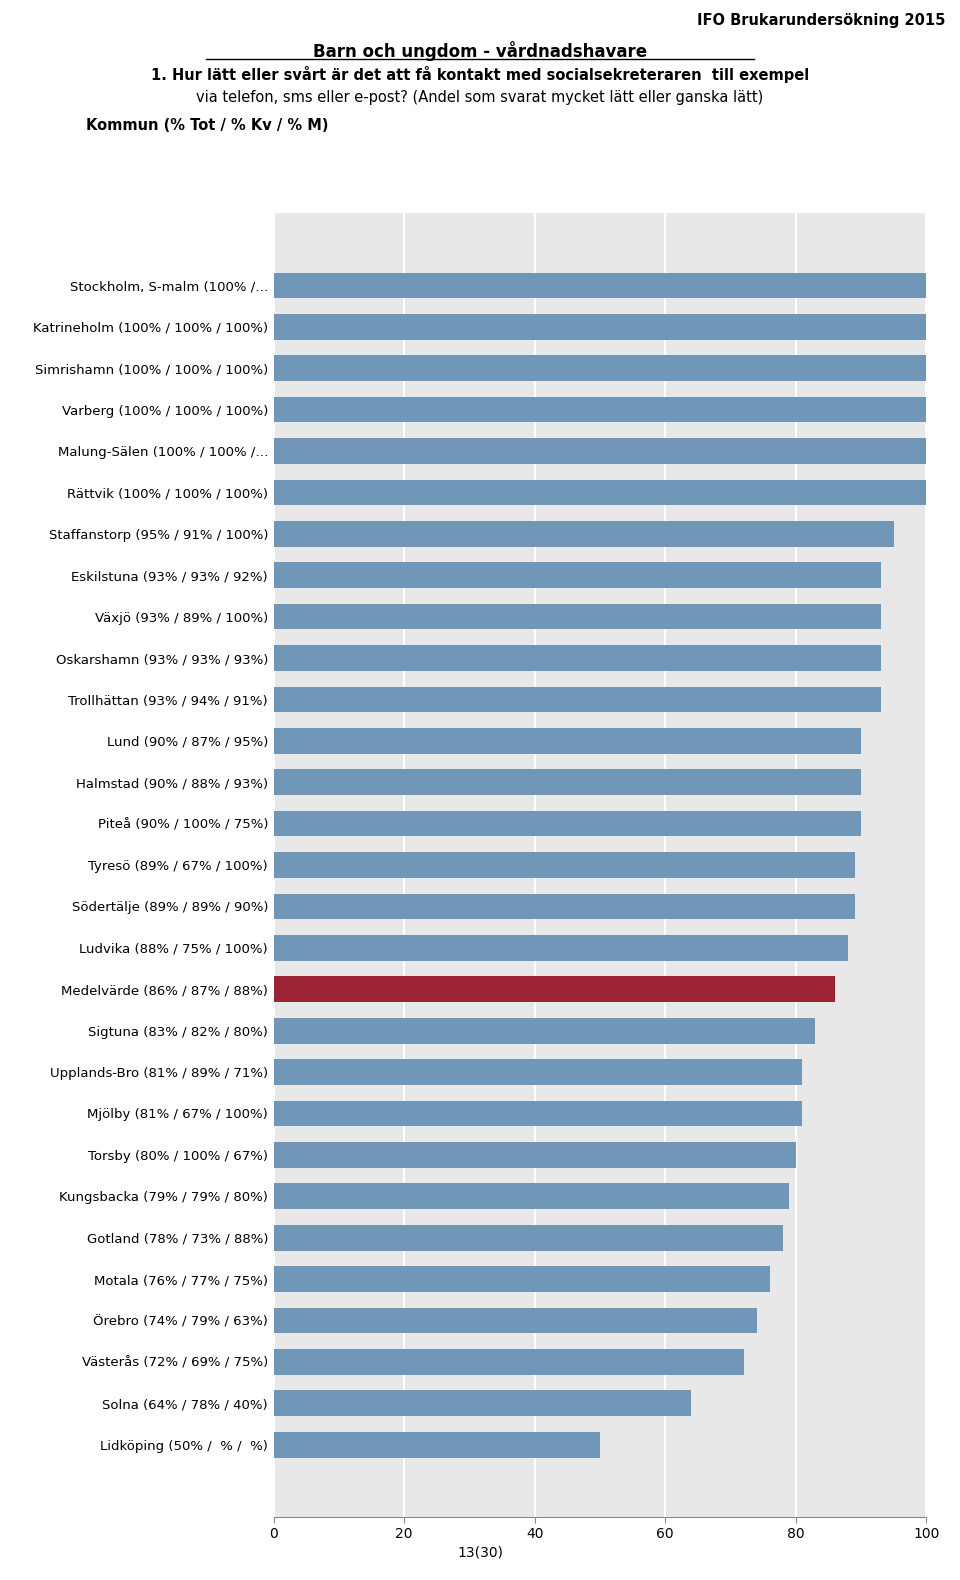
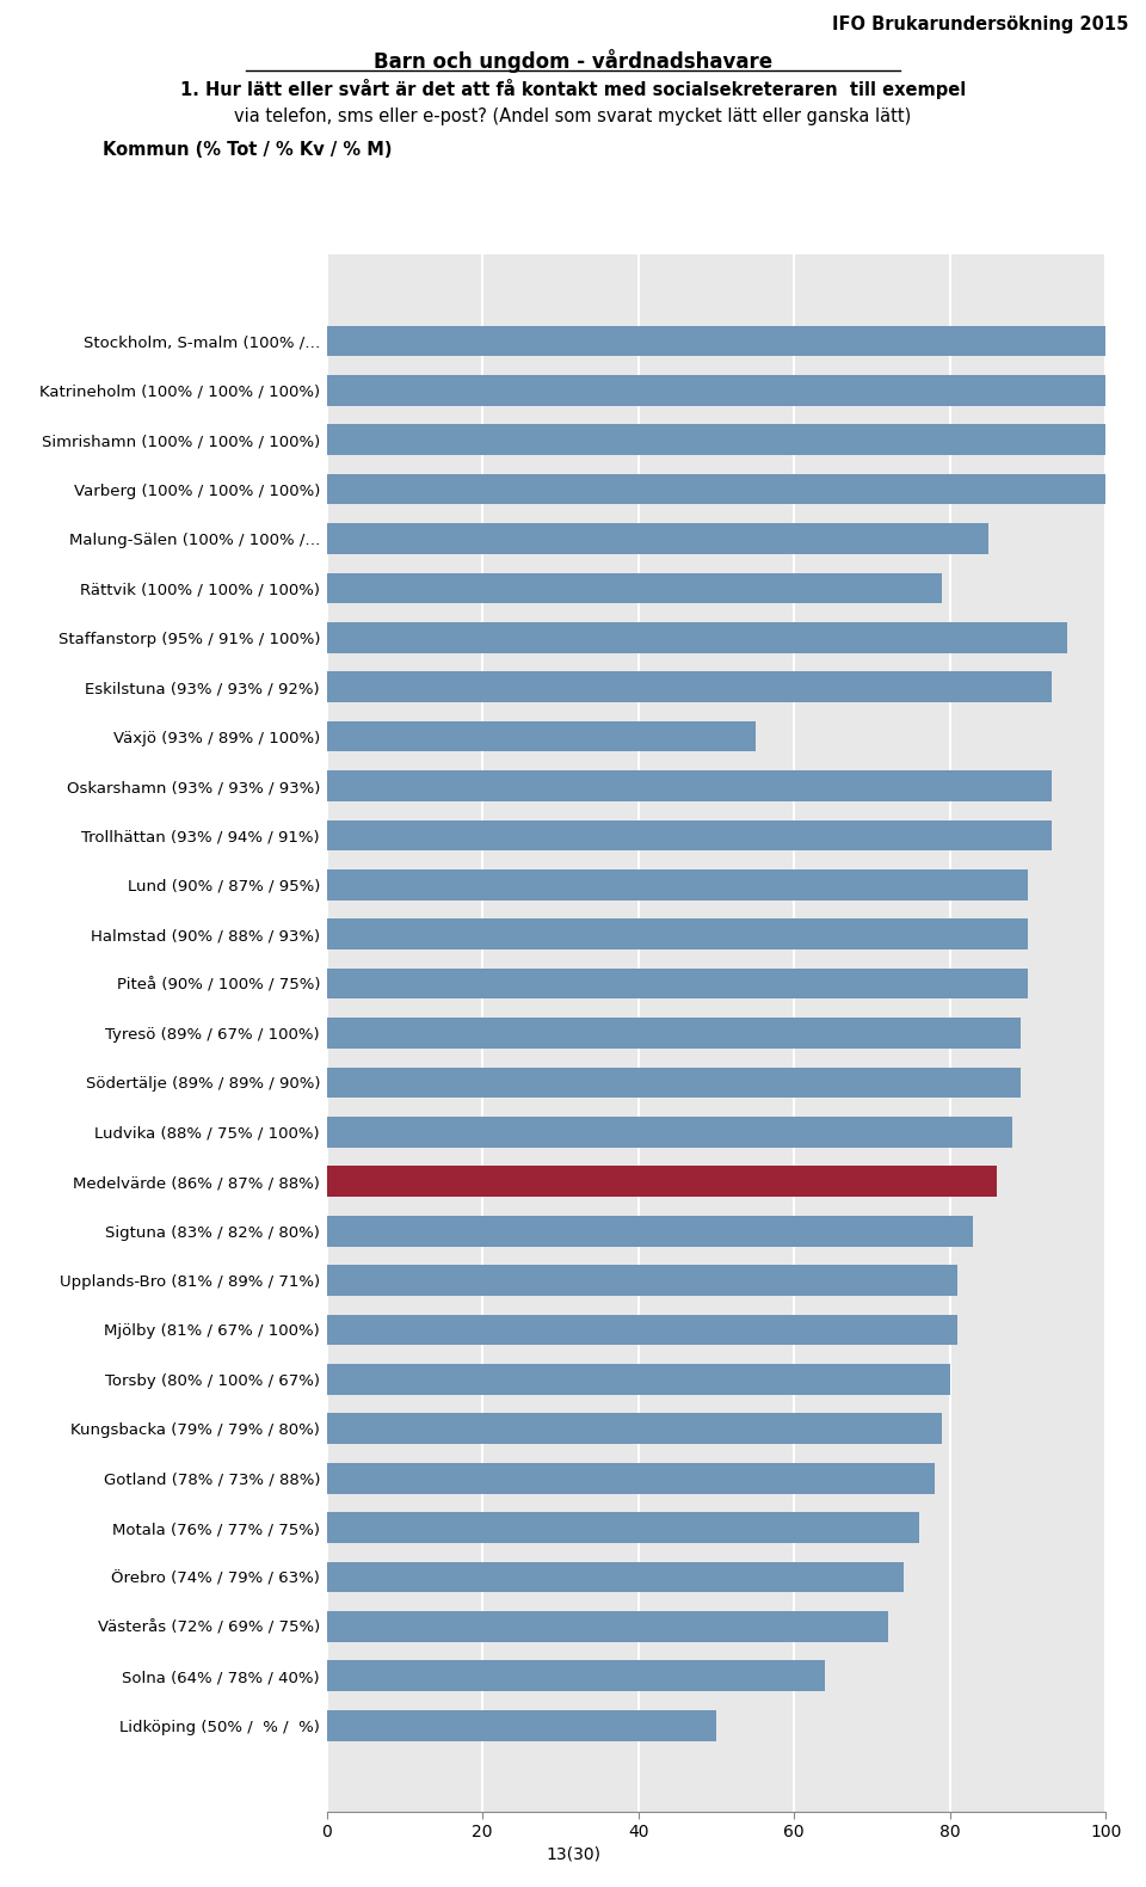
Malung-Sälen (100% / 100% /…: 100 -> 85
Rättvik (100% / 100% / 100%): 100 -> 79
Växjö (93% / 89% / 100%): 93 -> 55
